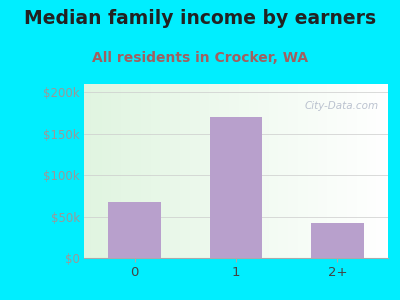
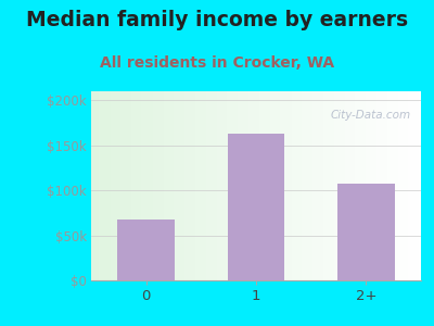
1: $170k -> $163k
2+: $42k -> $107k
